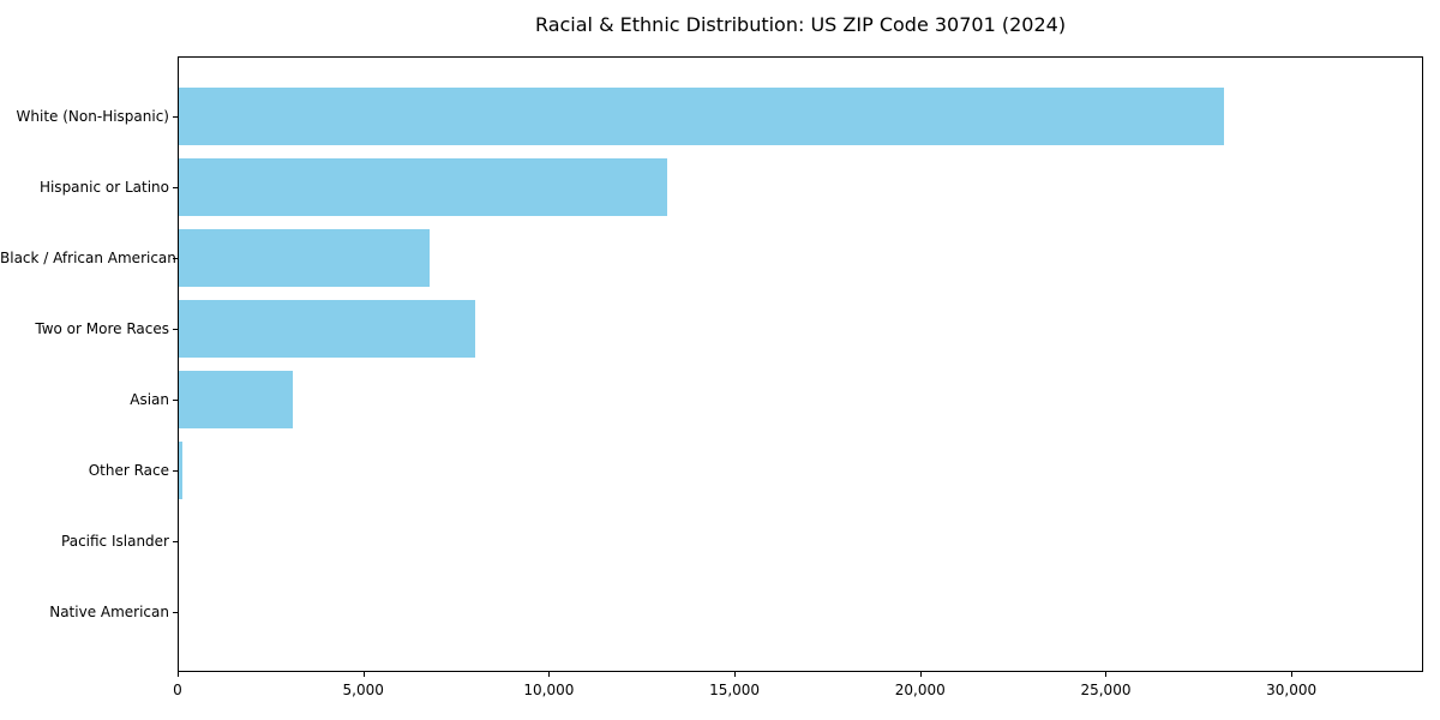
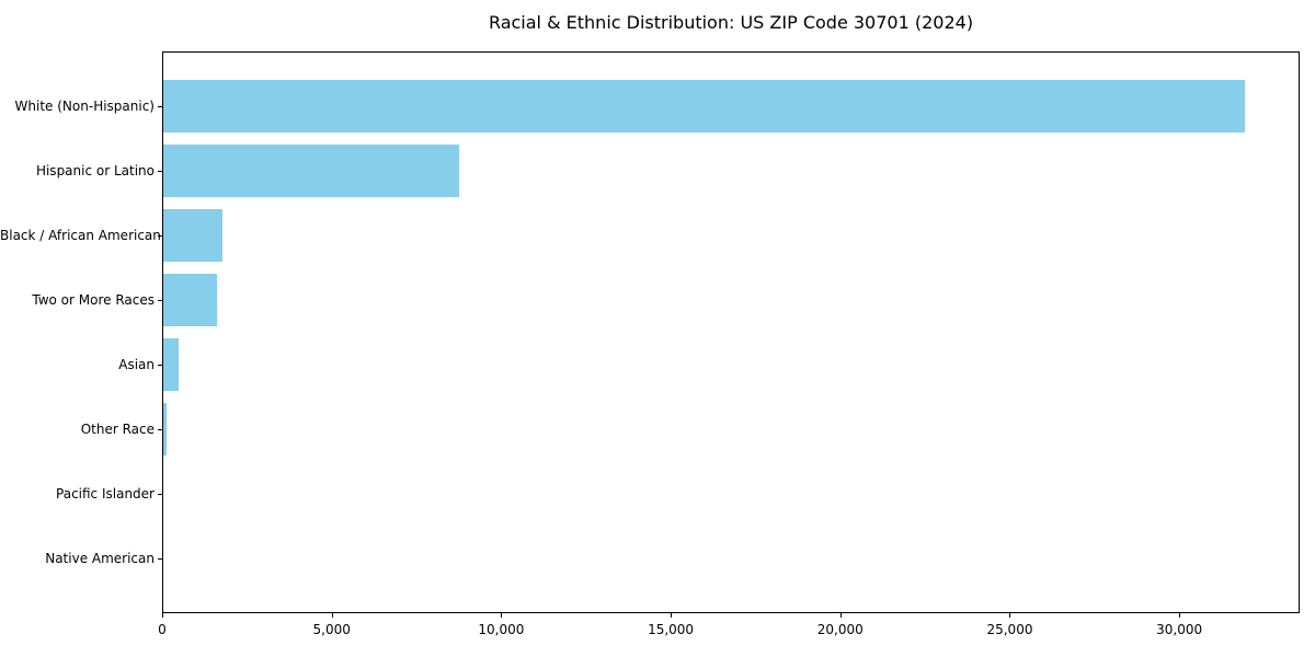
White (Non-Hispanic): 28200 -> 31900
Hispanic or Latino: 13200 -> 8800
Black / African American: 6800 -> 1800
Two or More Races: 8000 -> 1600
Asian: 3100 -> 500
